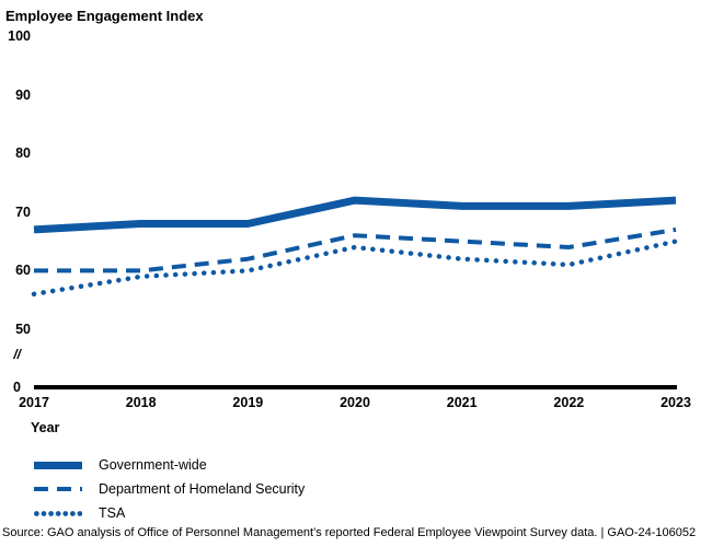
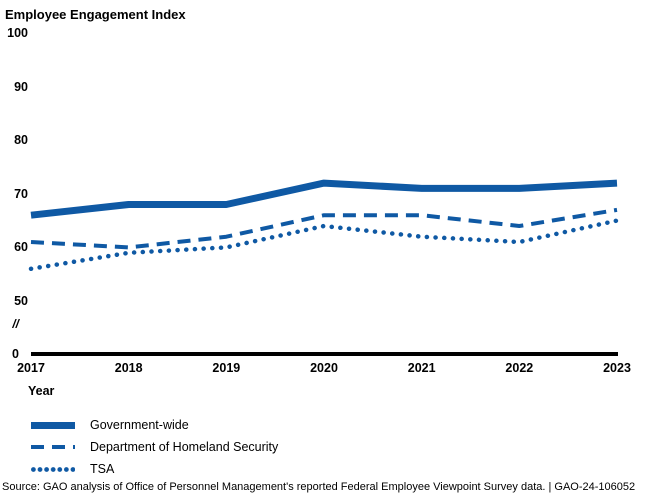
Government-wide/2017: 67 -> 66
Department of Homeland Security/2017: 60 -> 61
Department of Homeland Security/2021: 65 -> 66
